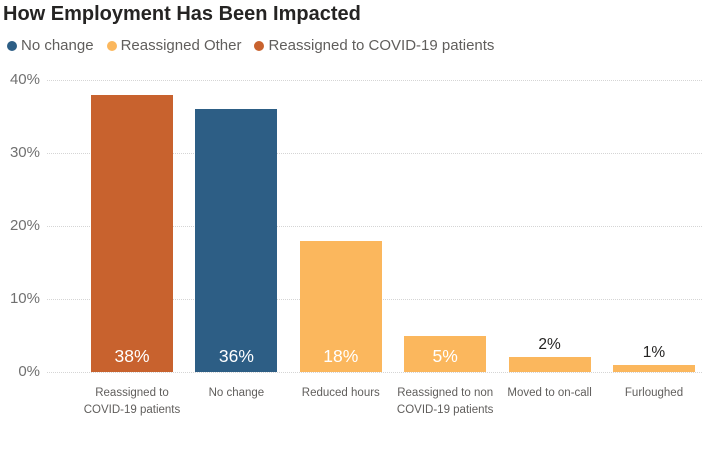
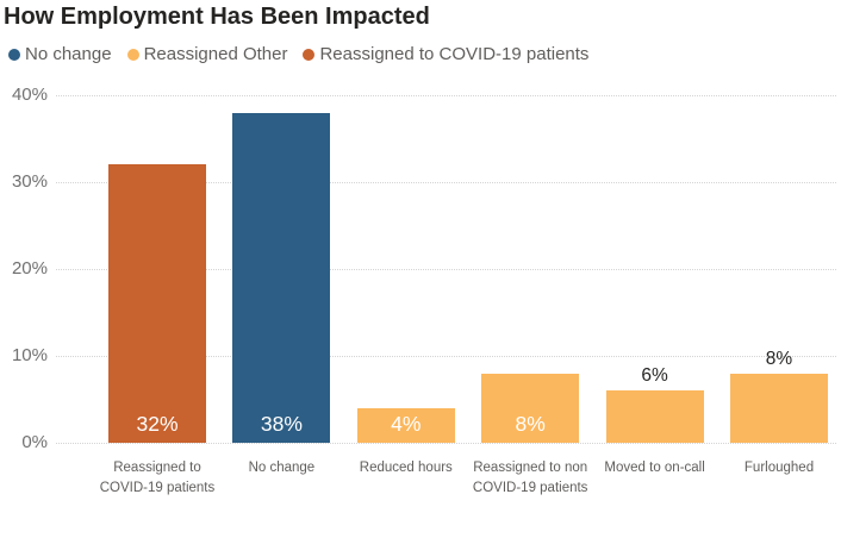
Reassigned to COVID-19 patients: 38% -> 32%
No change: 36% -> 38%
Reduced hours: 18% -> 4%
Reassigned to non COVID-19 patients: 5% -> 8%
Moved to on-call: 2% -> 6%
Furloughed: 1% -> 8%
